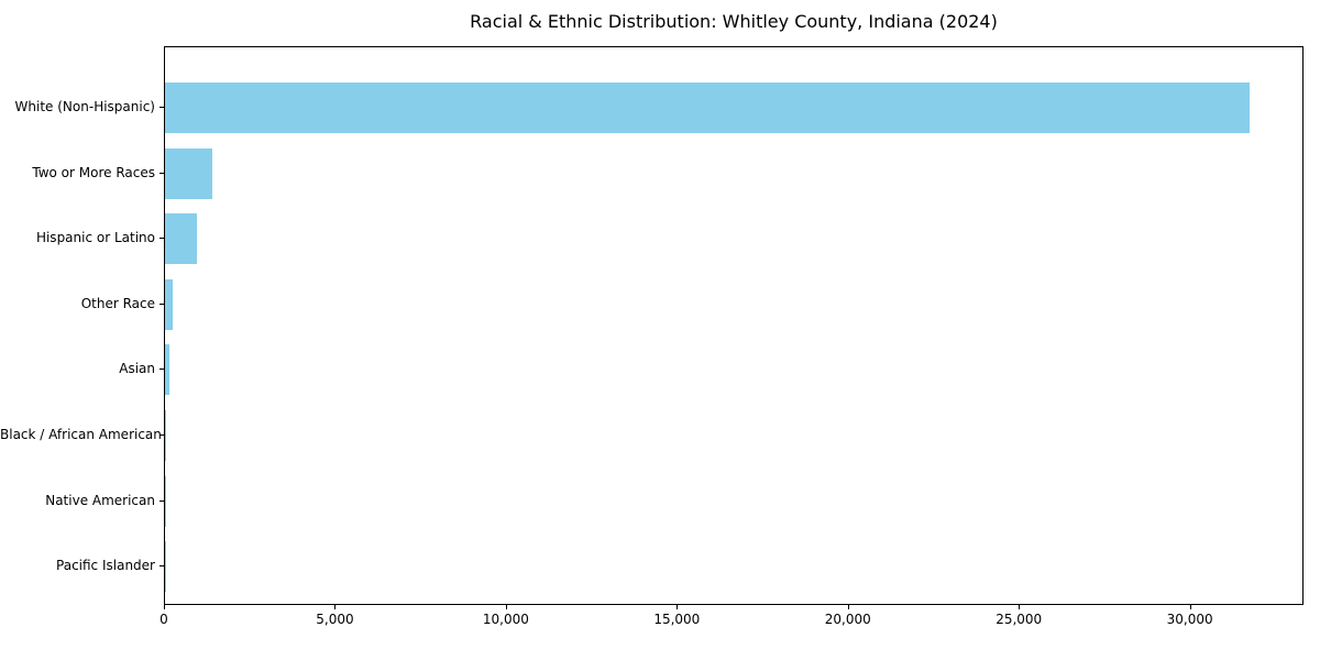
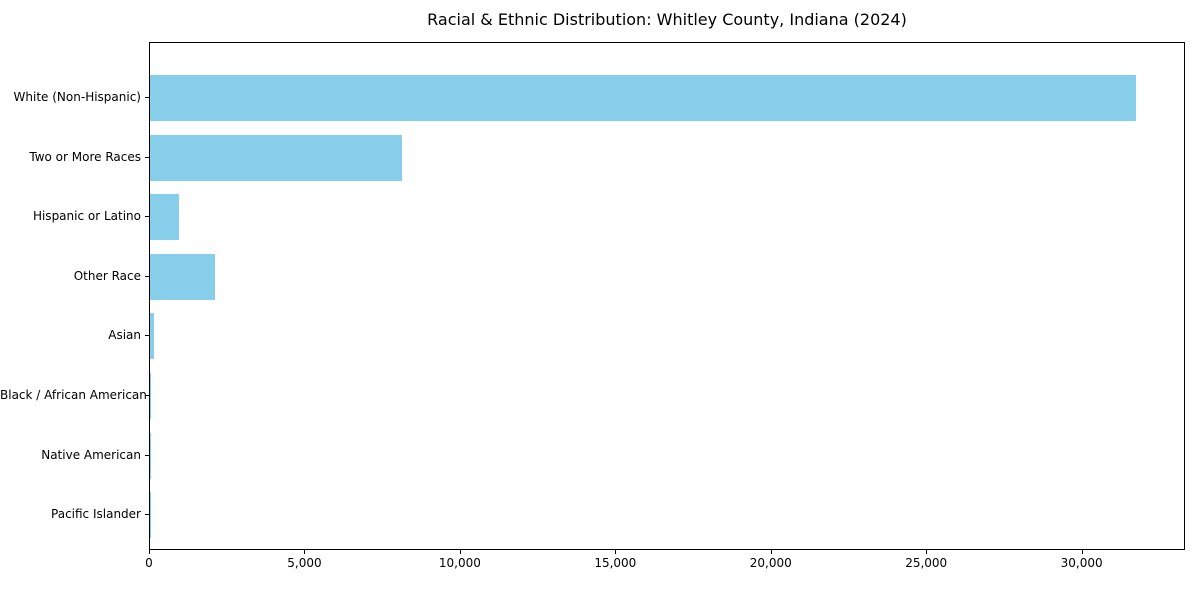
Two or More Races: 1400 -> 8100
Other Race: 200 -> 2100
